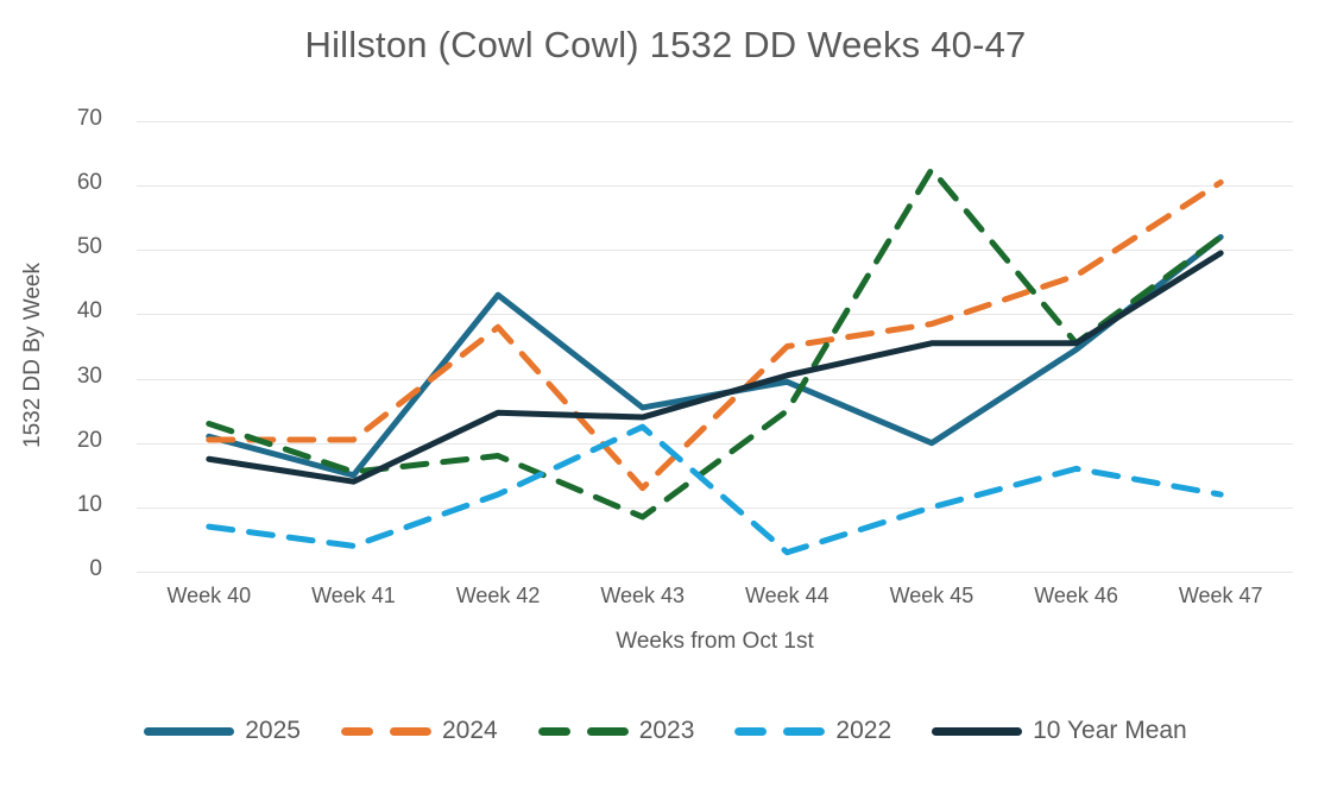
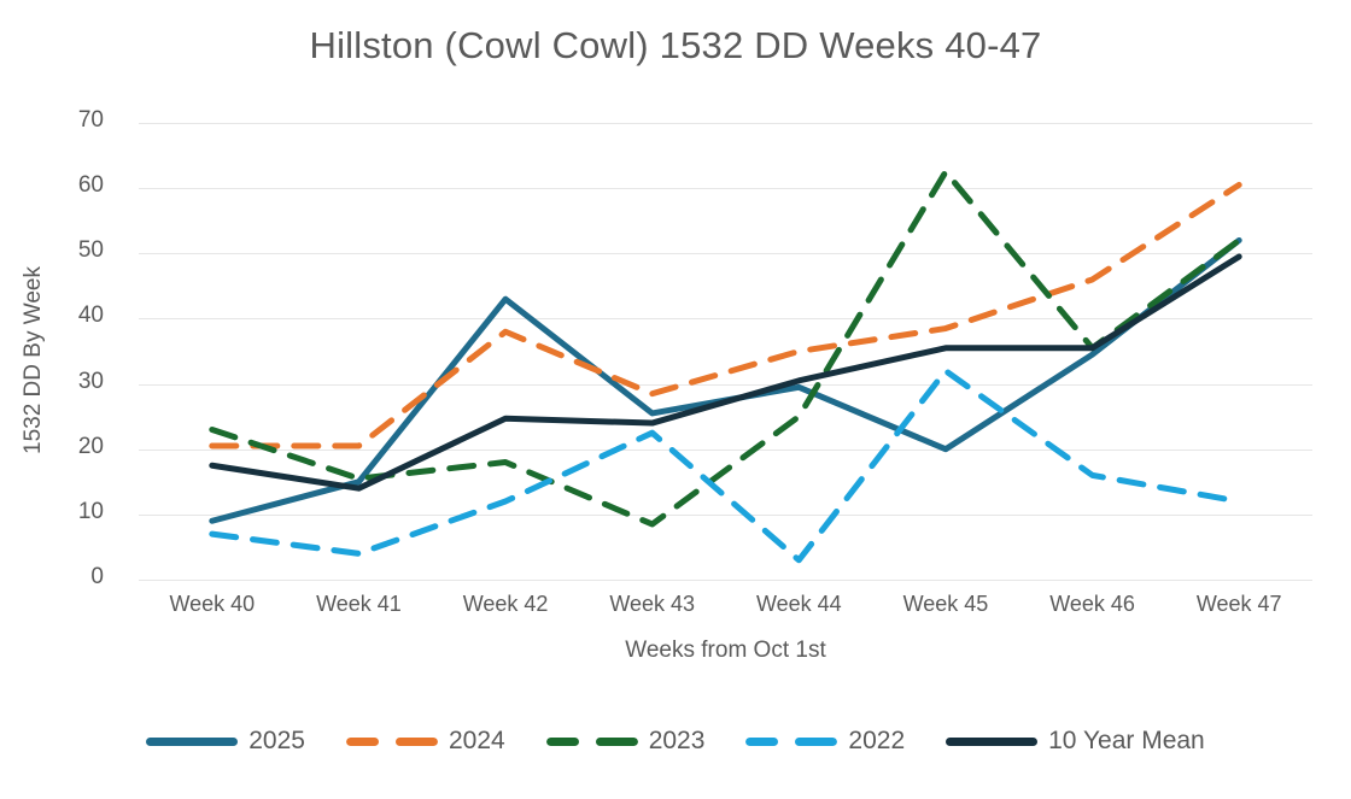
2025/Week 40: 21 -> 9
2024/Week 43: 13 -> 28
2022/Week 45: 10 -> 32
